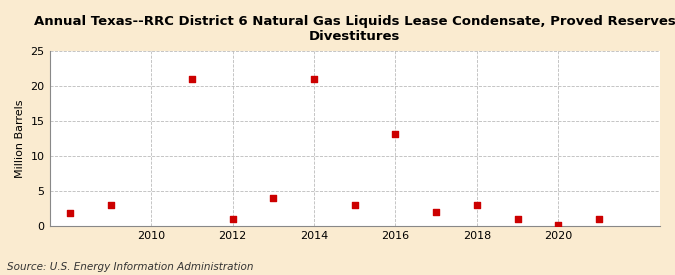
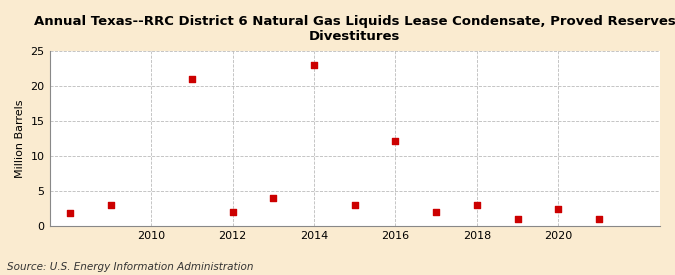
2012: 1.0 -> 2.0
2014: 21.0 -> 23.0
2016: 13.1 -> 12.2
2020: 0.1 -> 2.4
